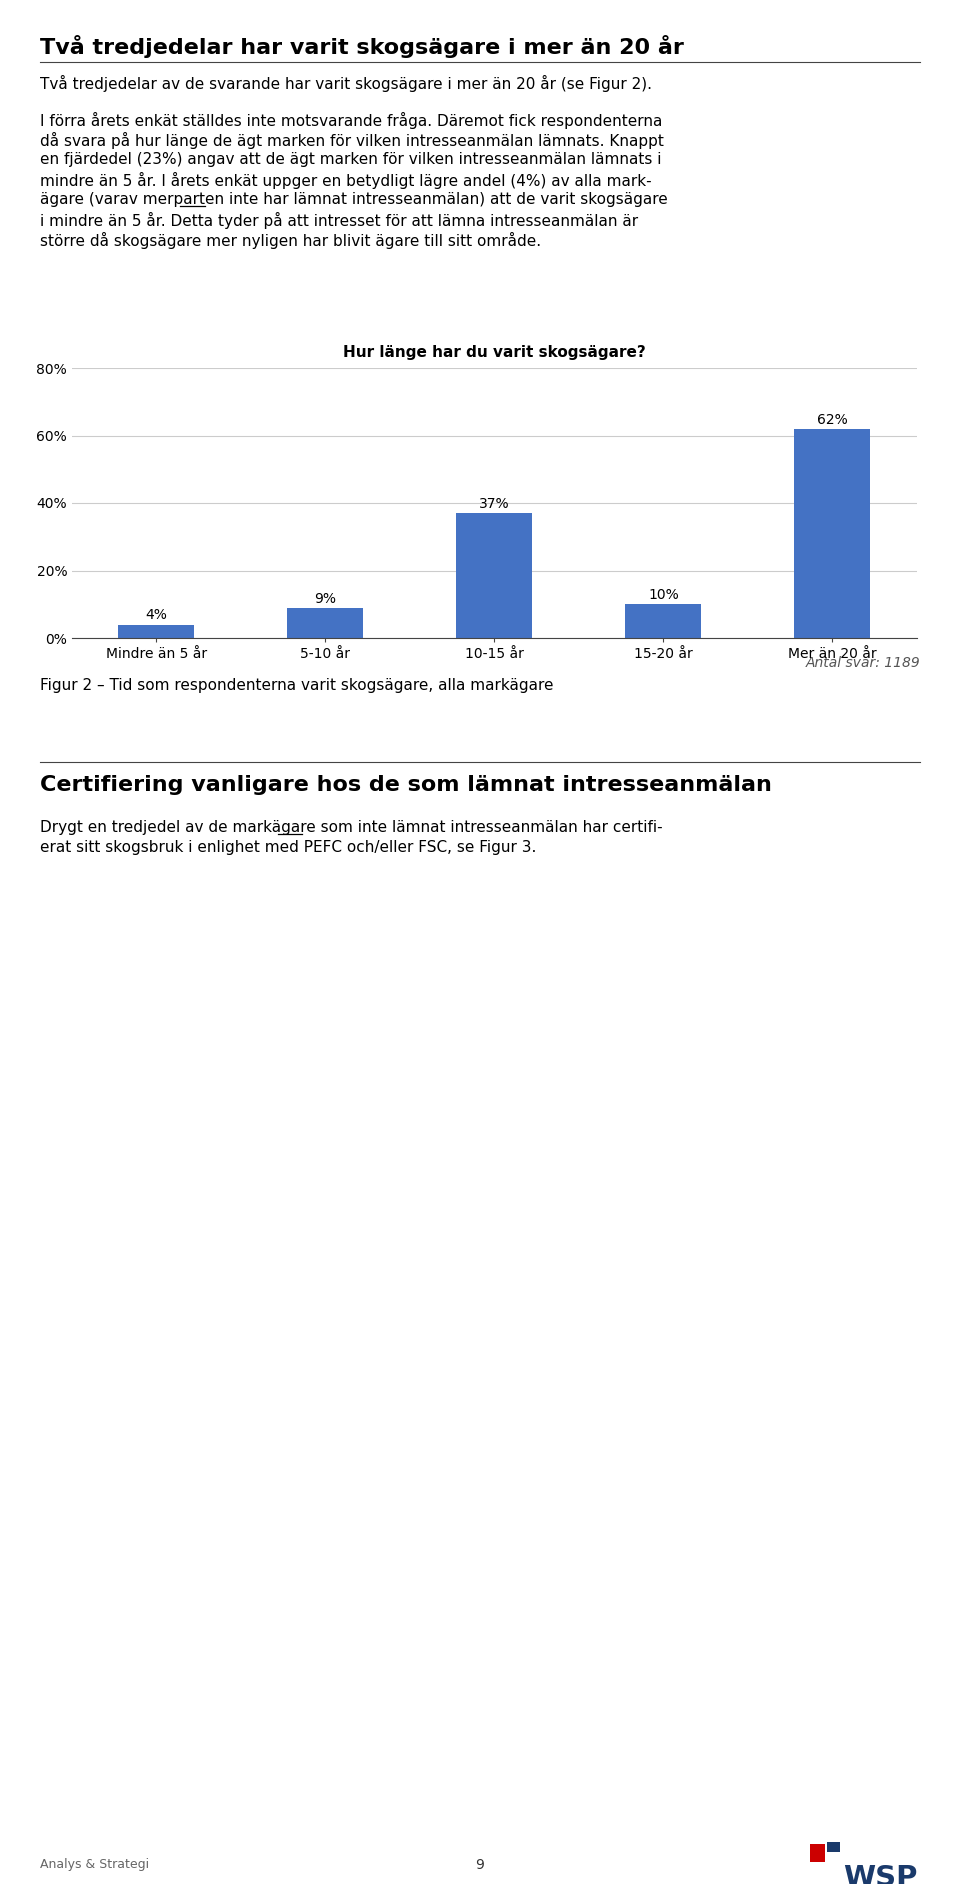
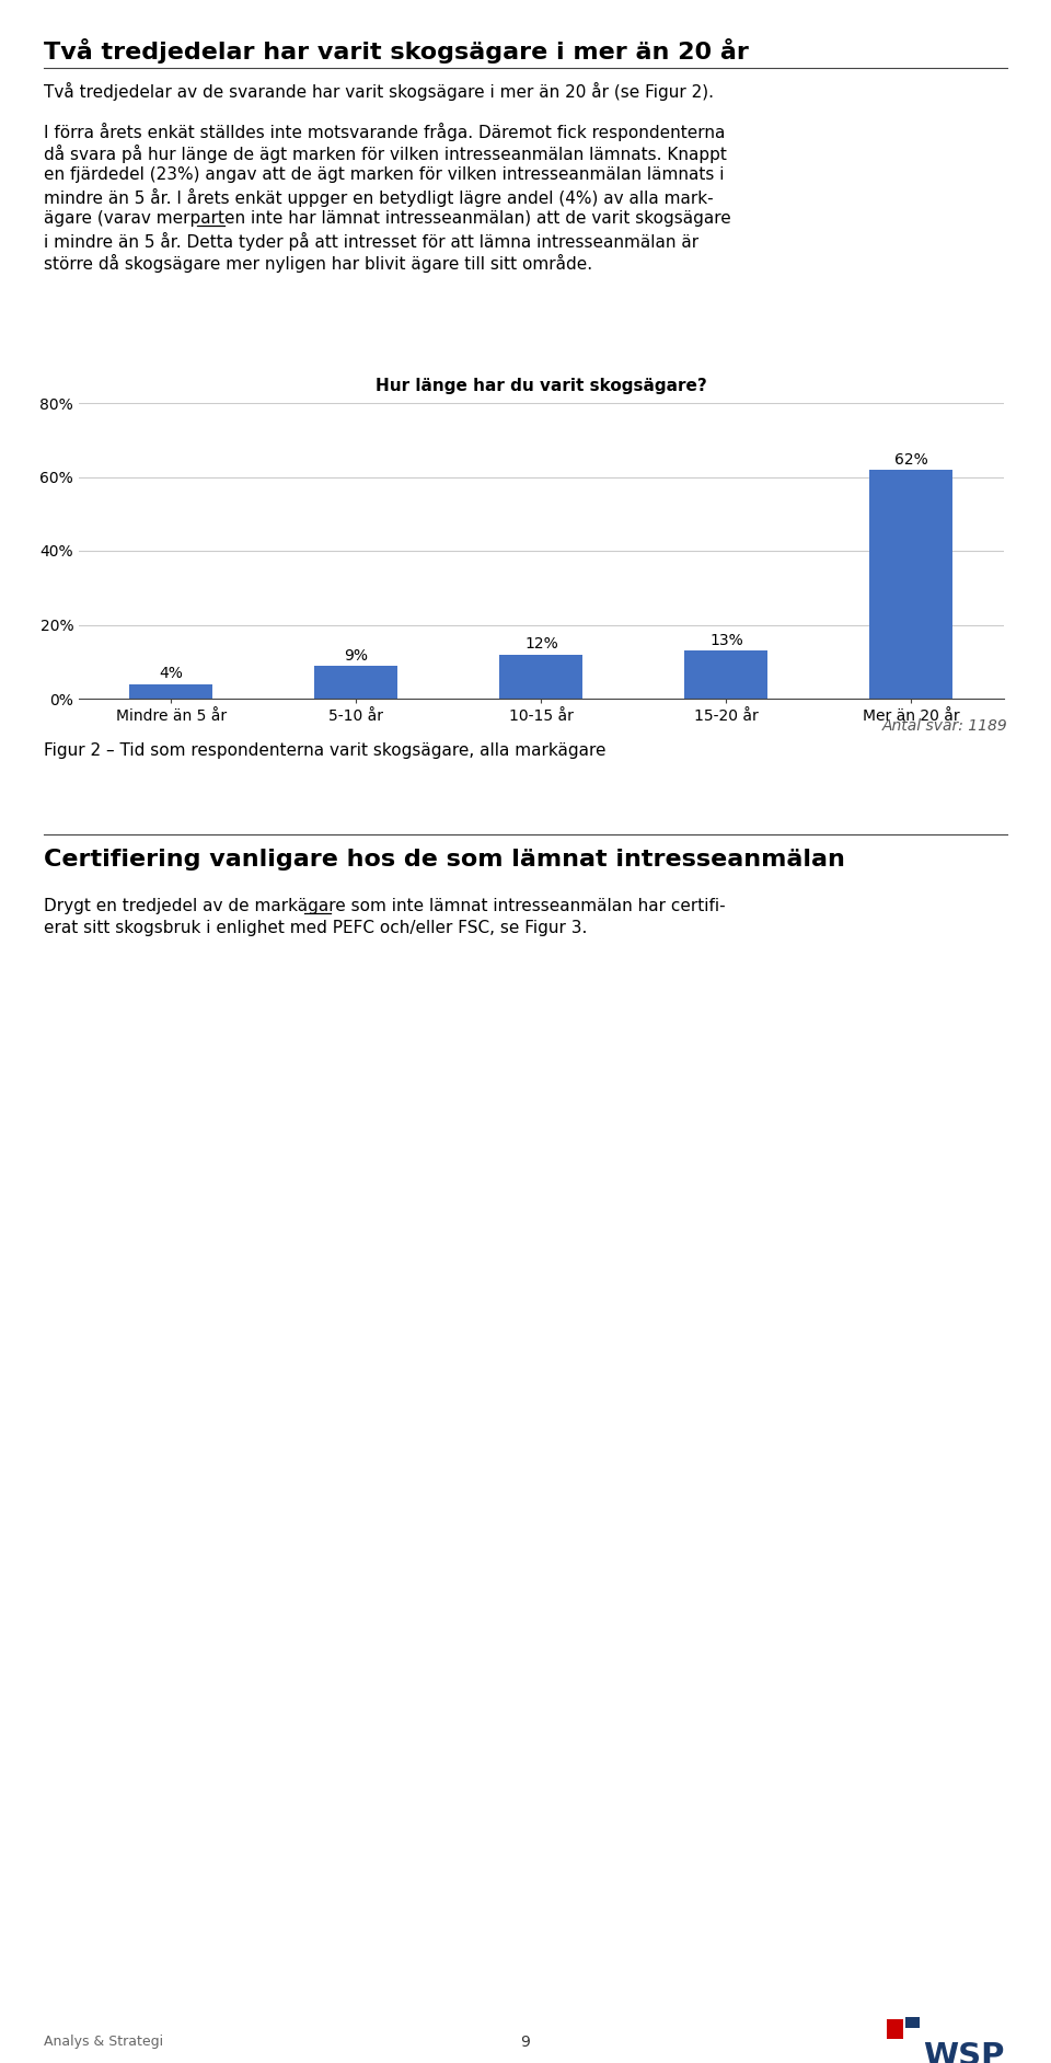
10-15 år: 37% -> 12%
15-20 år: 10% -> 13%
